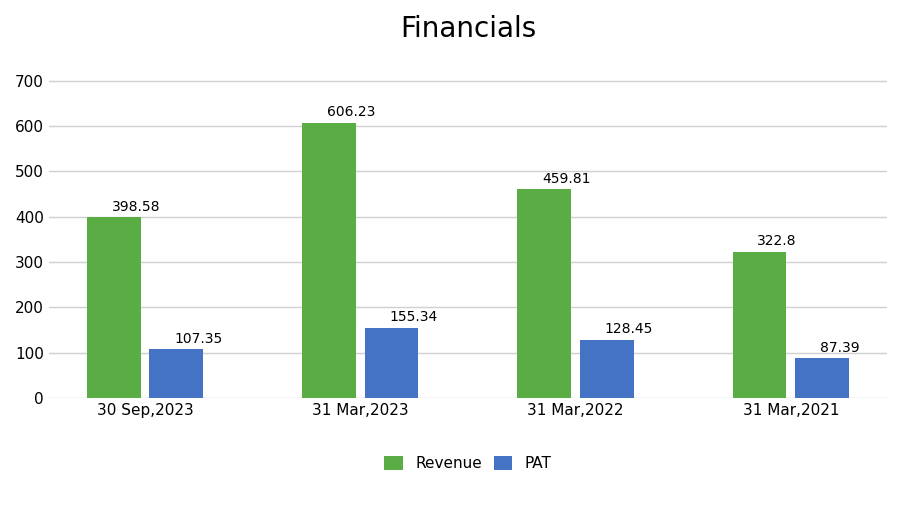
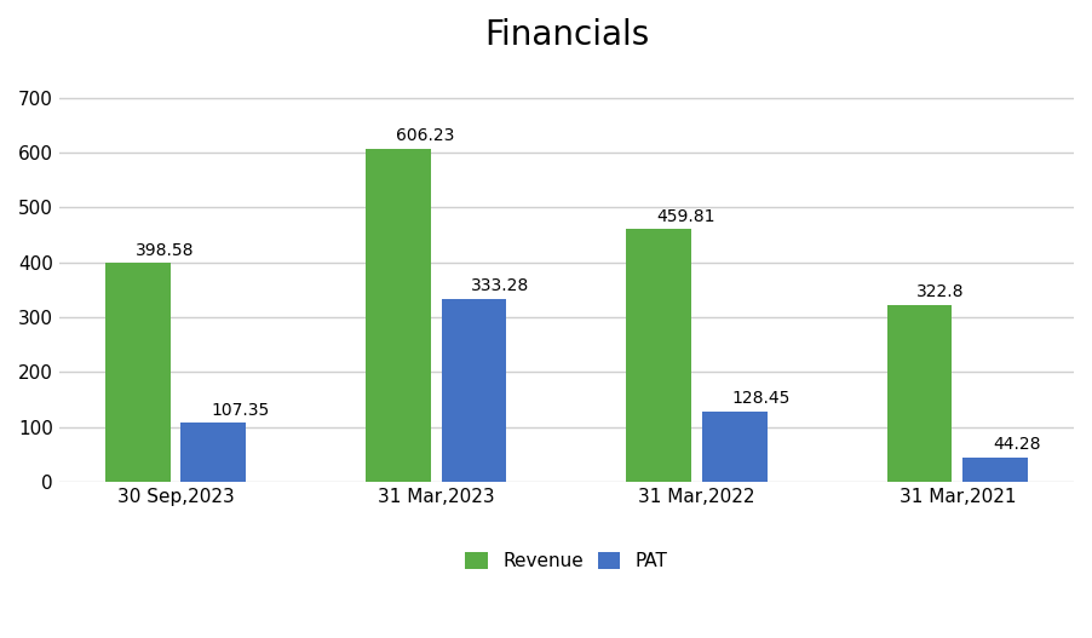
PAT/31 Mar,2023: 155.34 -> 333.28
PAT/31 Mar,2021: 87.39 -> 44.28
